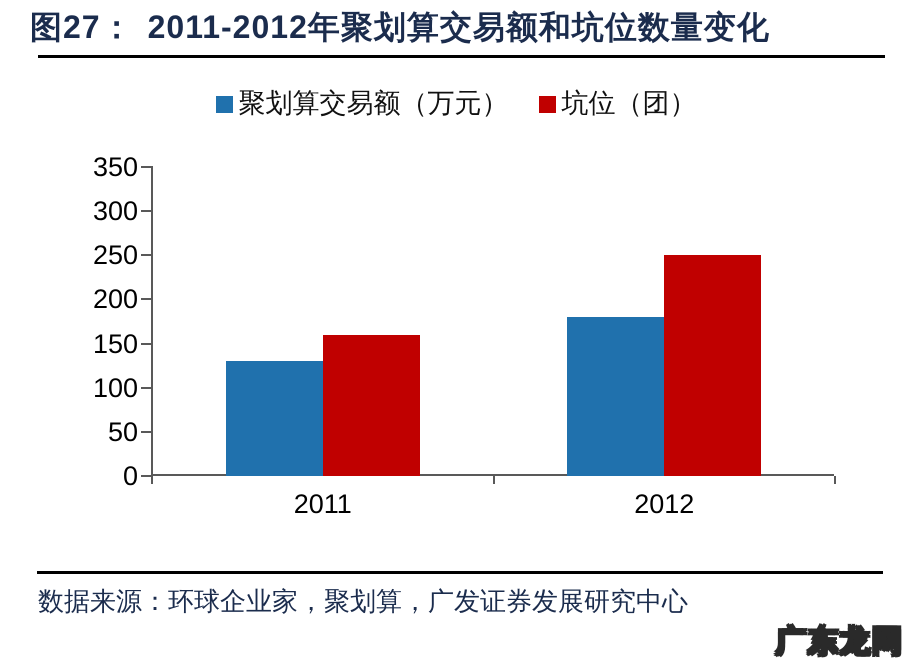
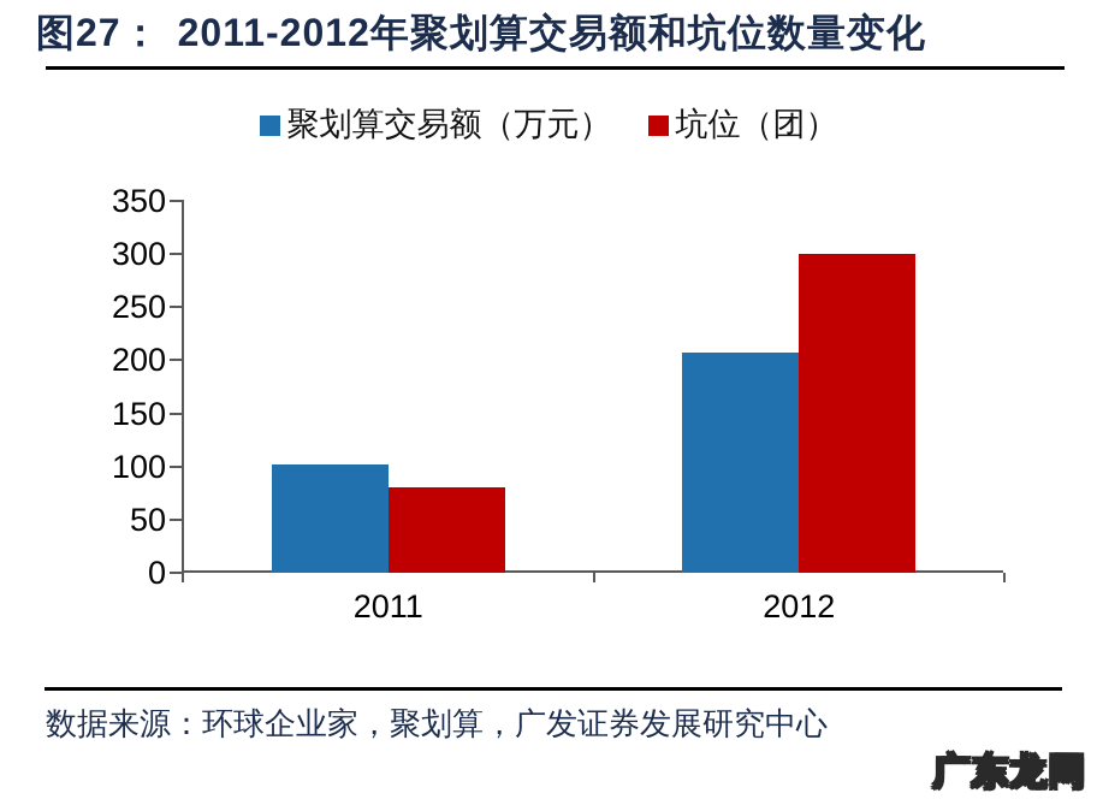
聚划算交易额（万元）/2011: 130 -> 100
坑位（团）/2011: 160 -> 80
聚划算交易额（万元）/2012: 180 -> 210
坑位（团）/2012: 250 -> 300
